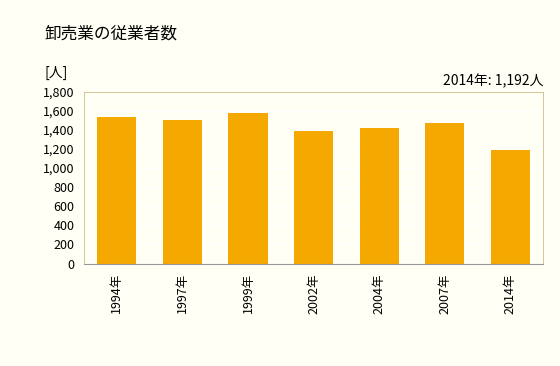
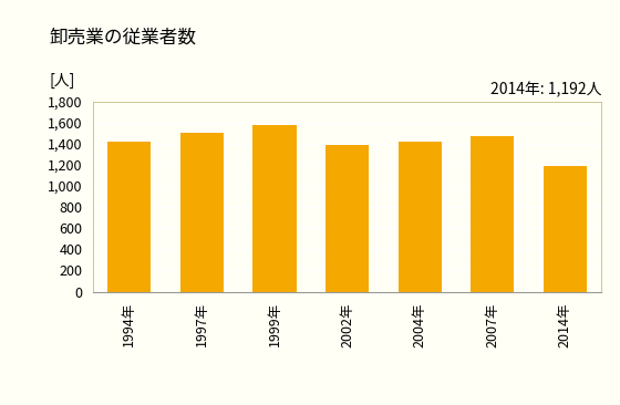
1994年: 1,530 -> 1,420
